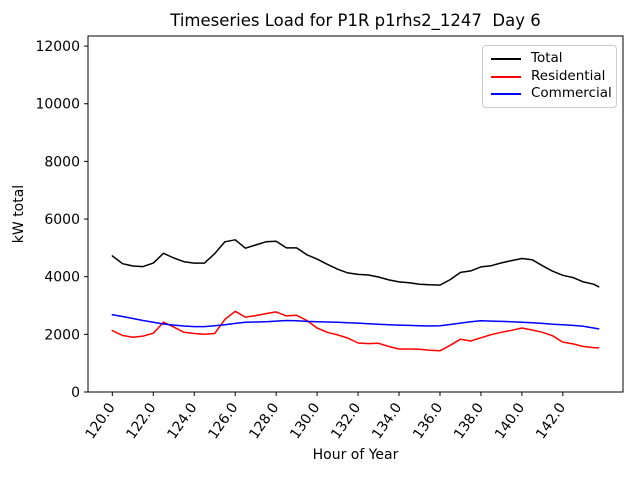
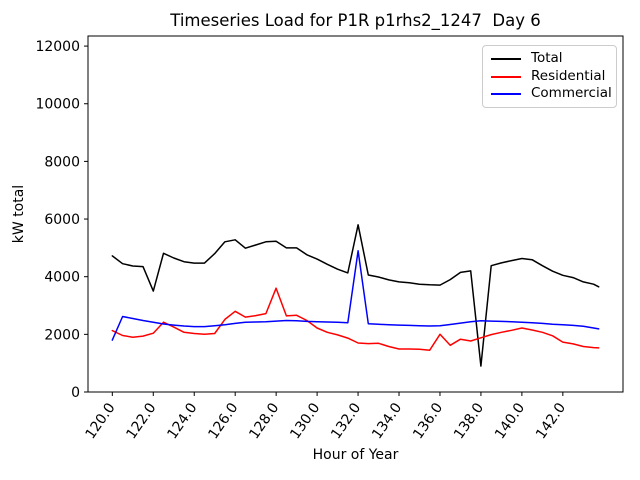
Commercial/120.0: 2700 -> 1800
Total/122.0: 4500 -> 3500
Residential/128.0: 2800 -> 3600
Total/132.0: 4100 -> 5800
Commercial/132.0: 2400 -> 4900
Residential/136.0: 1400 -> 2000
Total/138.0: 4300 -> 900
